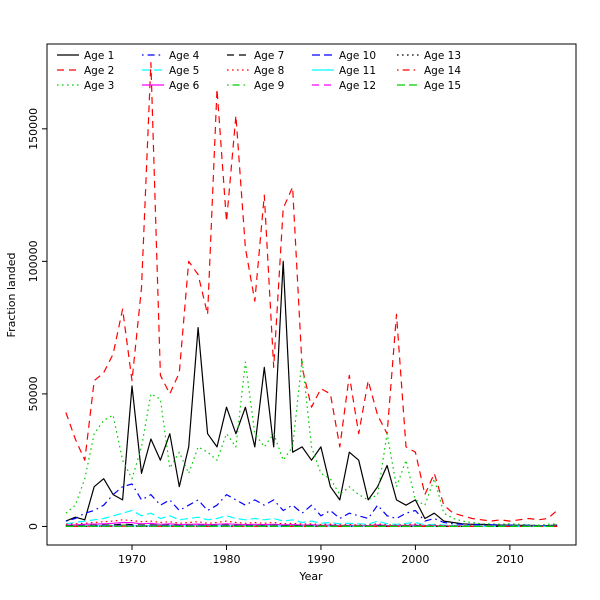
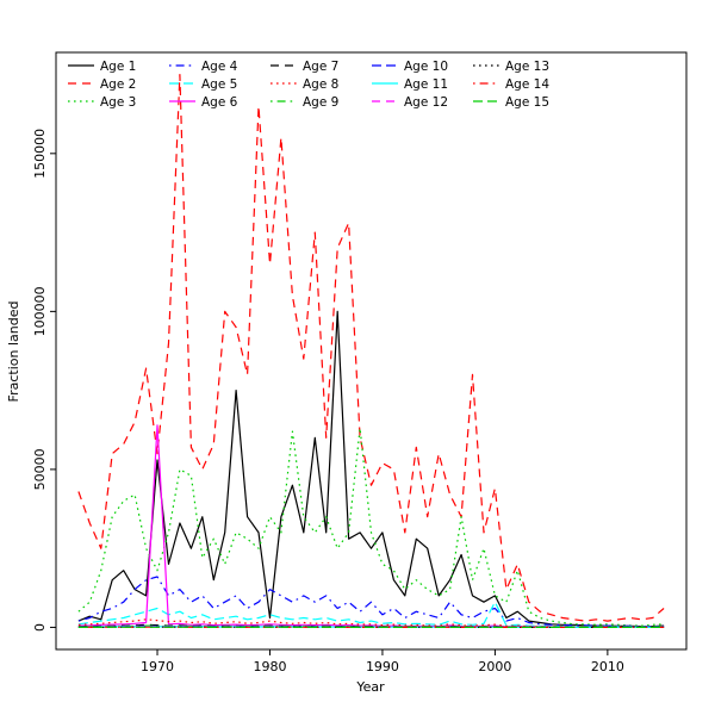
Age 6/1970: 1000 -> 64000
Age 1/1980: 45000 -> 3000
Age 2/2000: 28000 -> 44000
Age 5/2000: 2000 -> 8000
